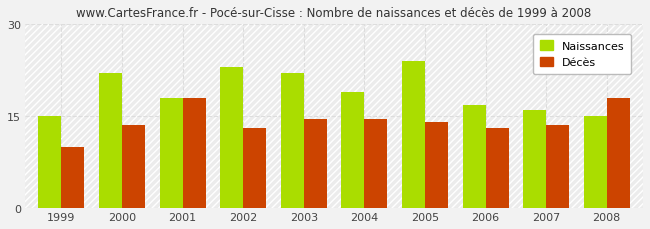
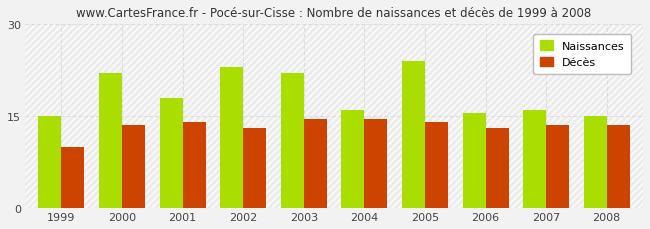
Décès/2001: 18.0 -> 14.0
Naissances/2004: 19.0 -> 16.0
Naissances/2006: 16.8 -> 15.5
Décès/2008: 18.0 -> 13.5
